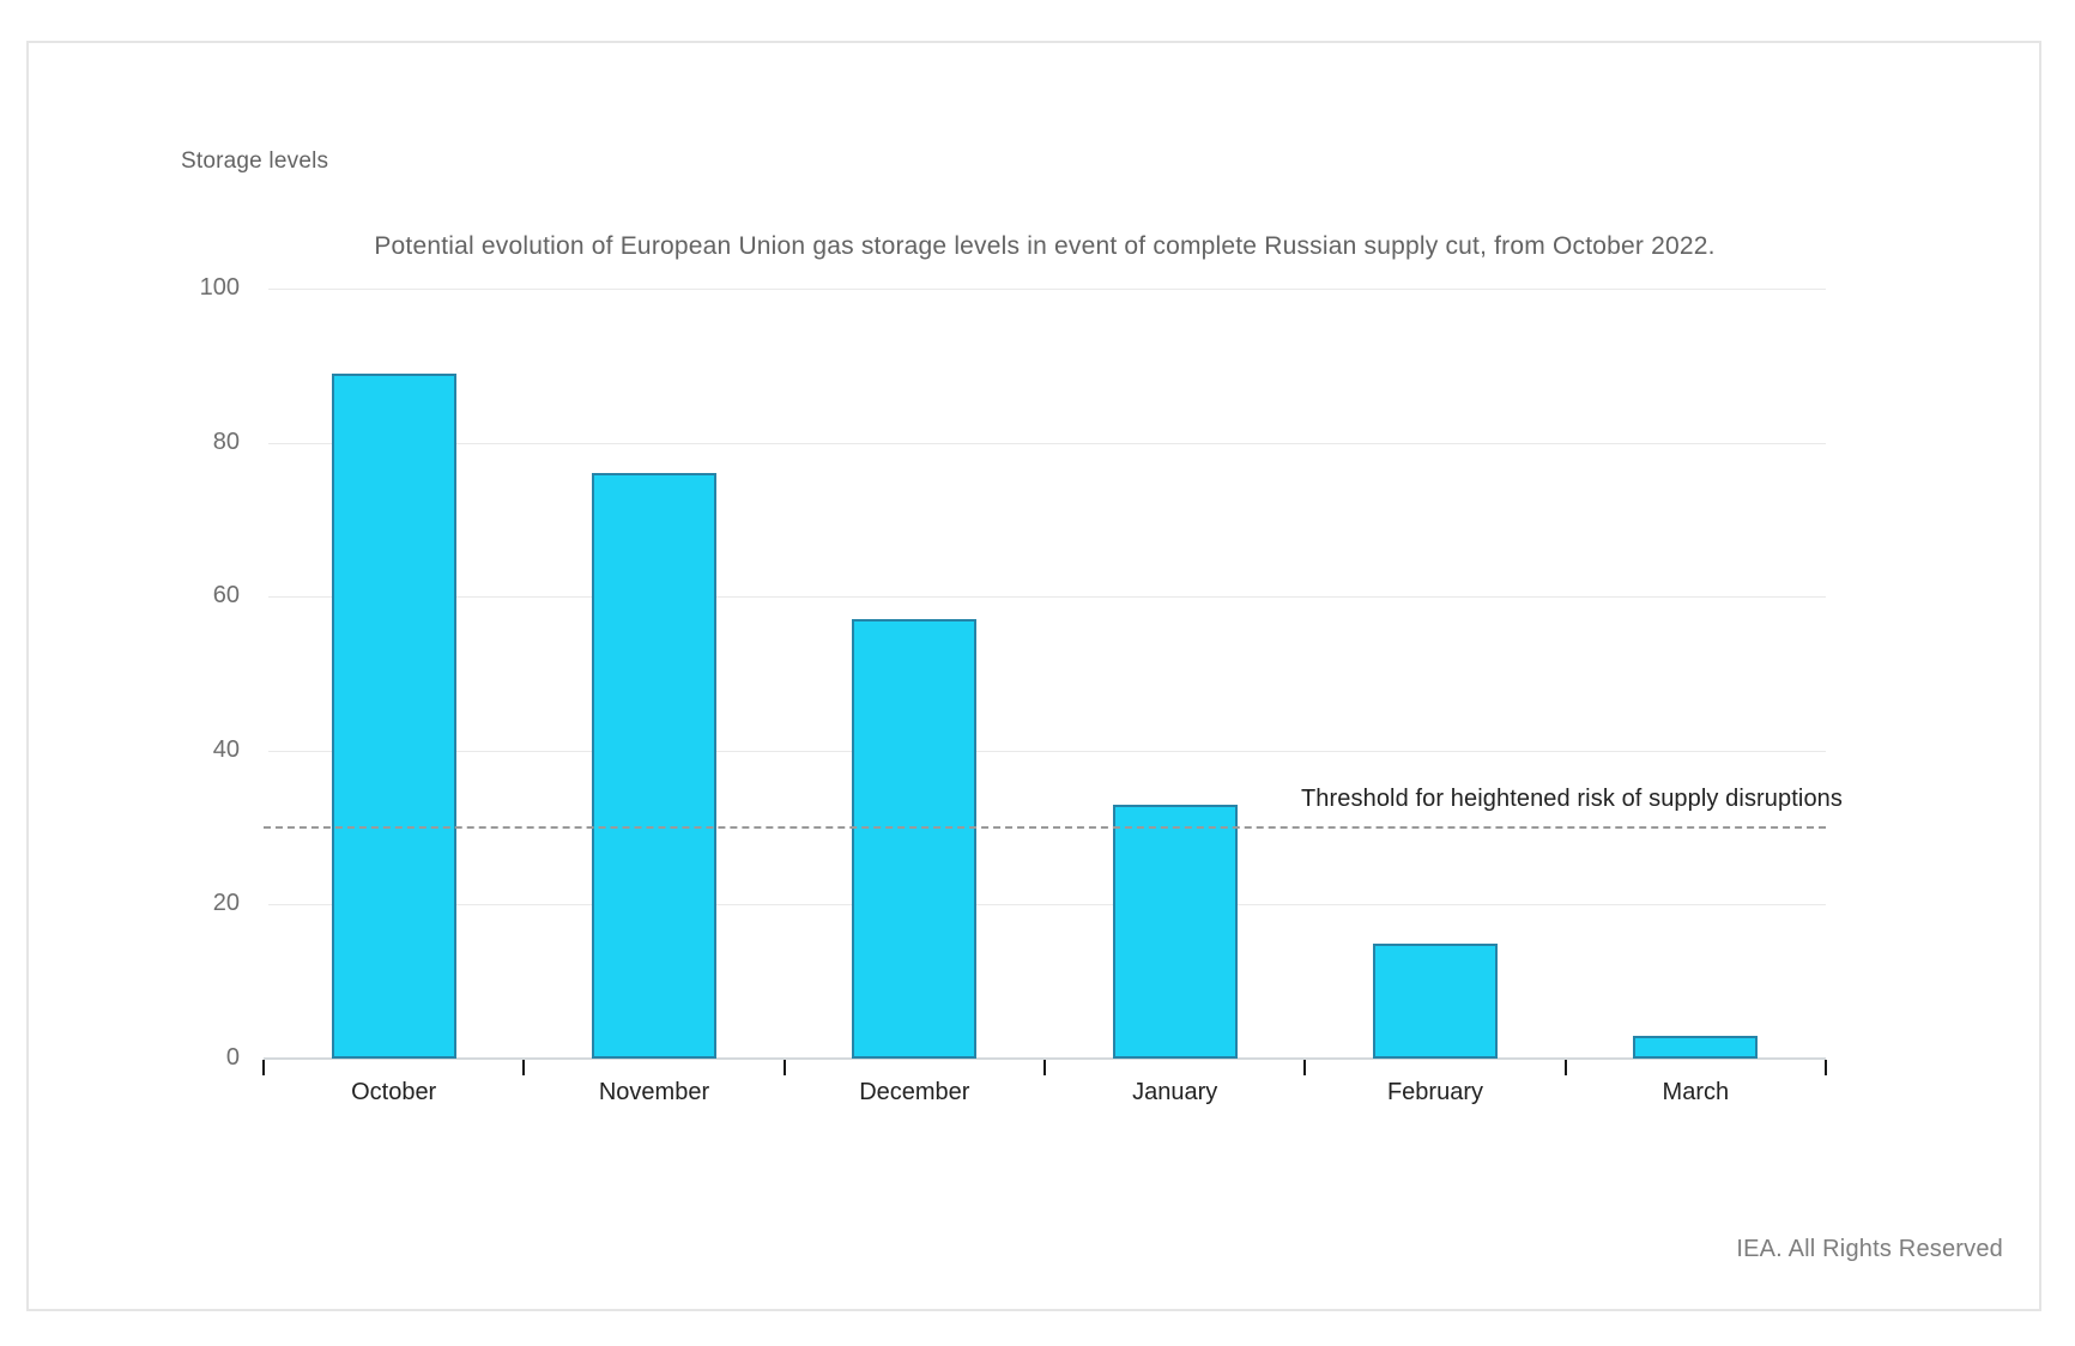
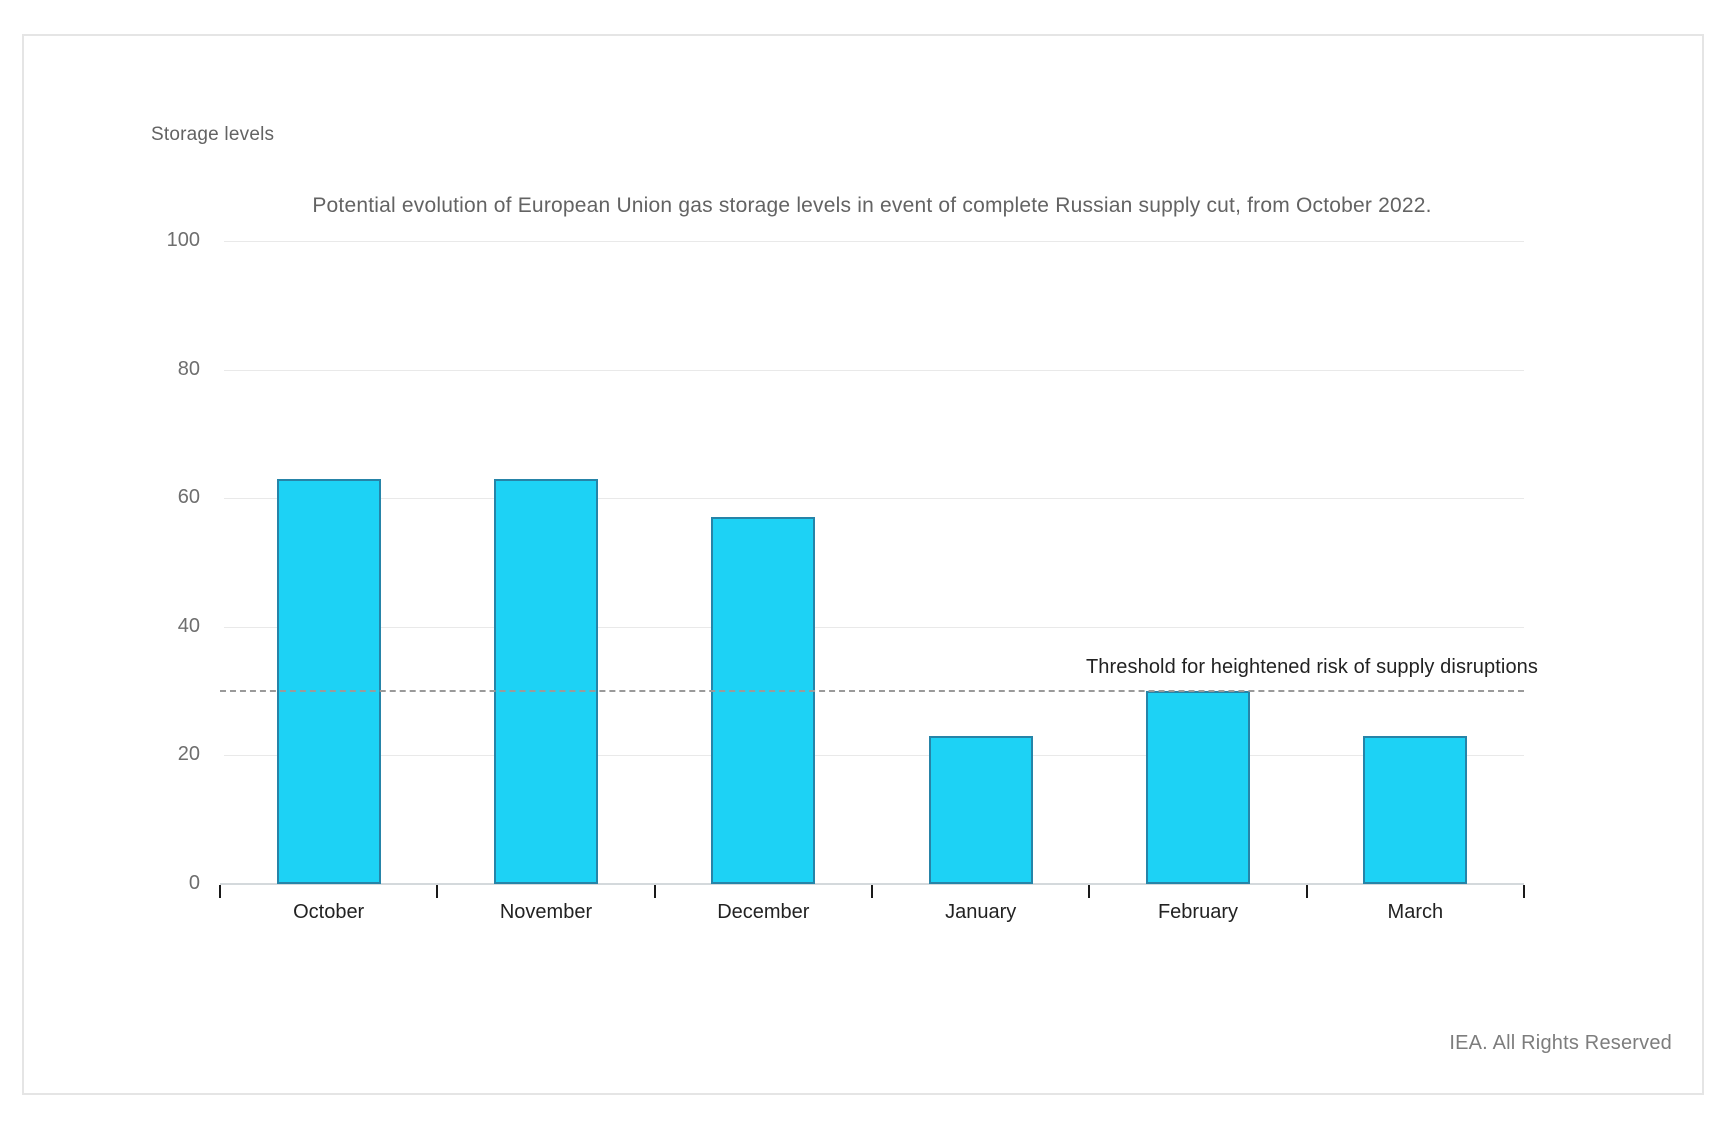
October: 89 -> 63
November: 76 -> 63
January: 33 -> 23
February: 15 -> 30
March: 3 -> 23
